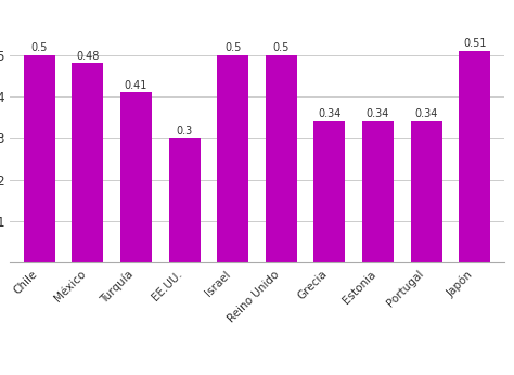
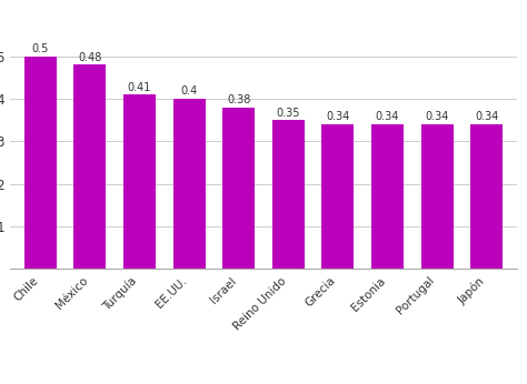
EE.UU.: 0.3 -> 0.4
Israel: 0.5 -> 0.38
Reino Unido: 0.5 -> 0.35
Japón: 0.51 -> 0.34
